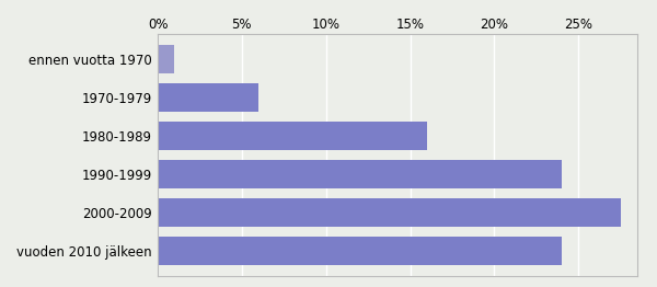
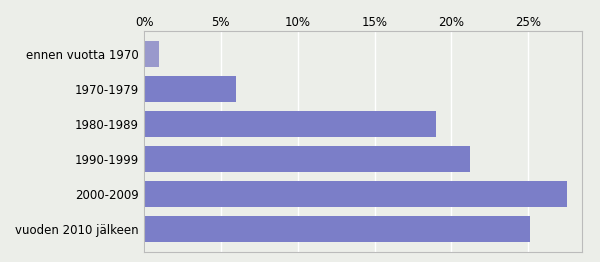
1980-1989: 16.0% -> 19.0%
1990-1999: 24.0% -> 21.2%
vuoden 2010 jälkeen: 24.0% -> 25.1%
